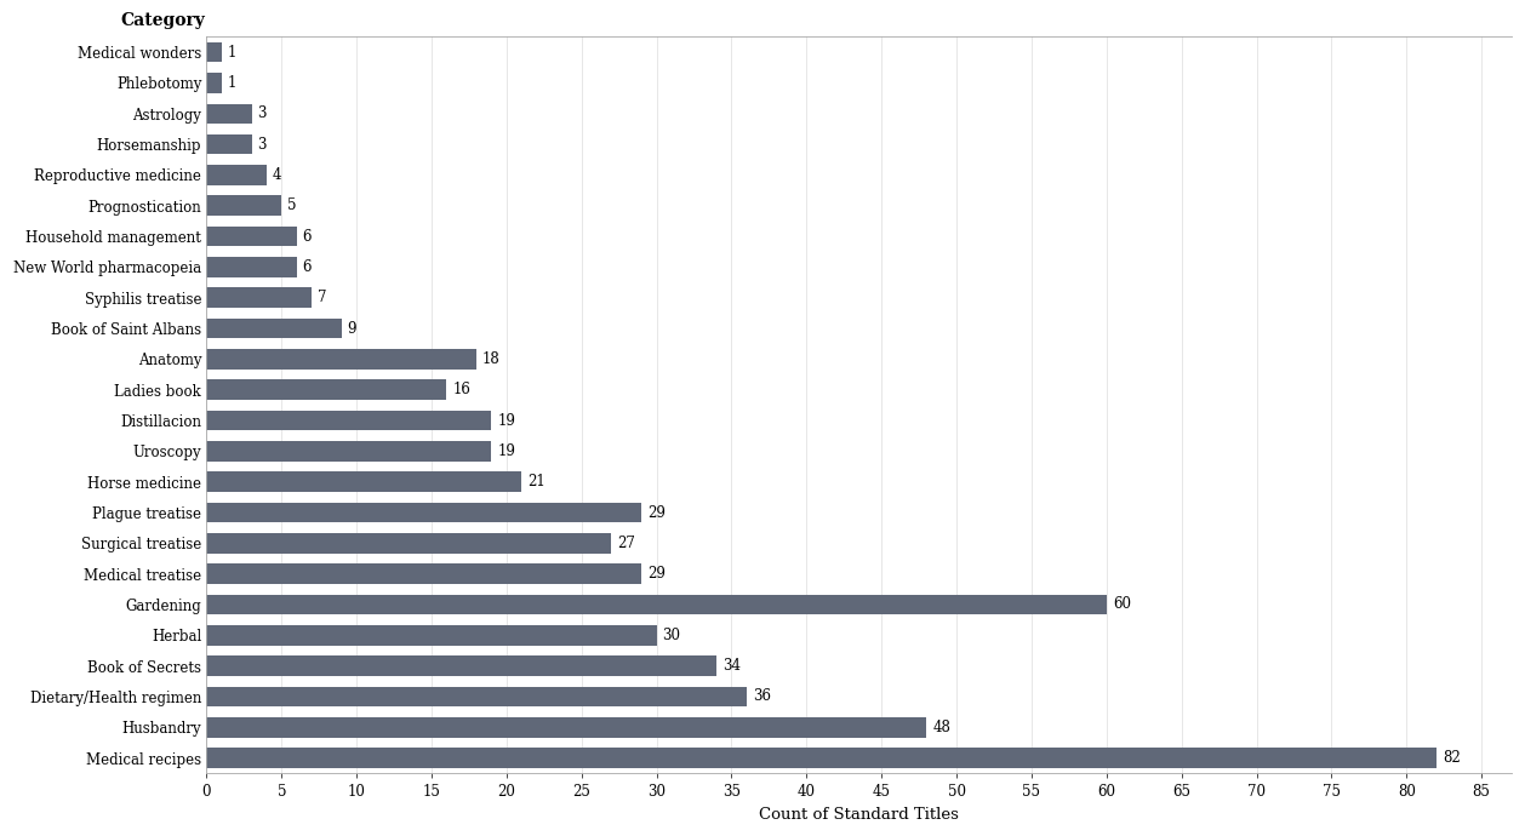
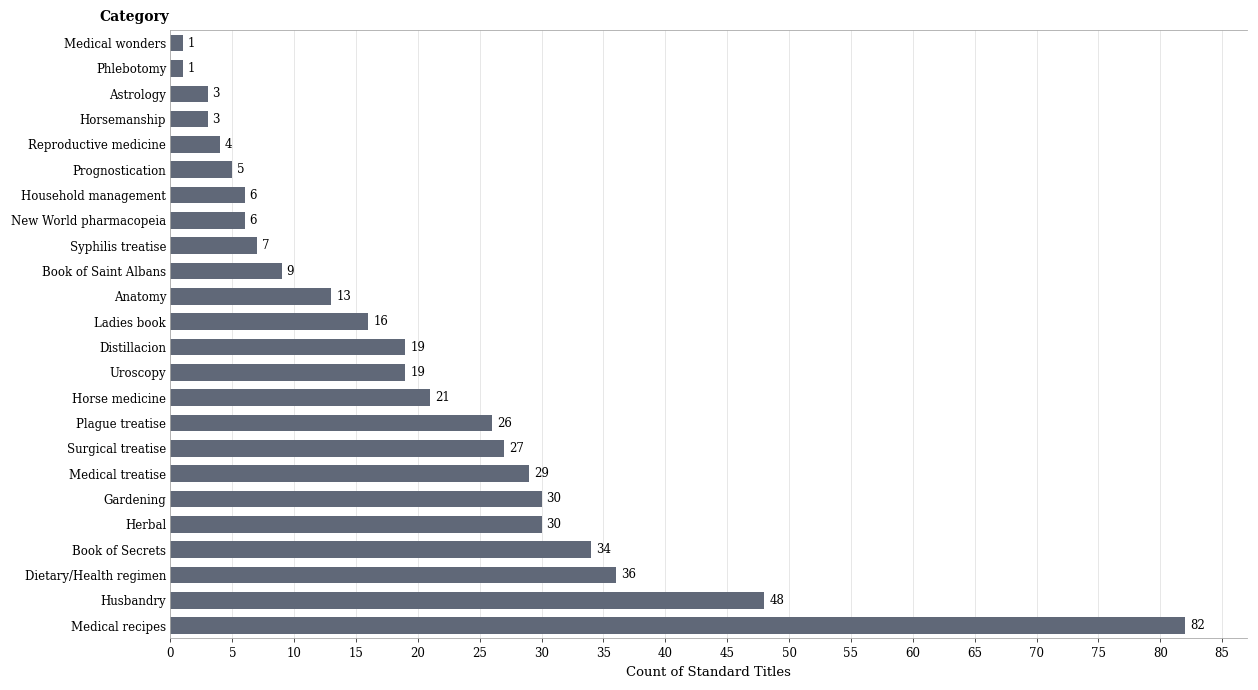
Anatomy: 18 -> 13
Plague treatise: 29 -> 26
Gardening: 60 -> 30
